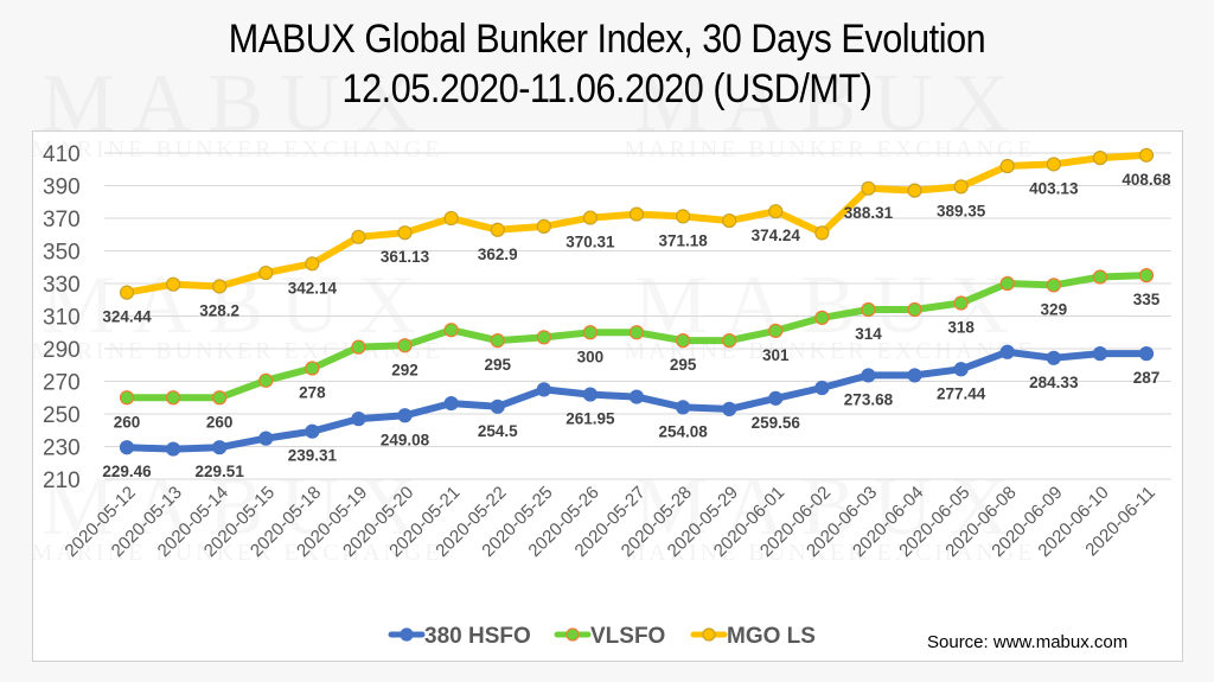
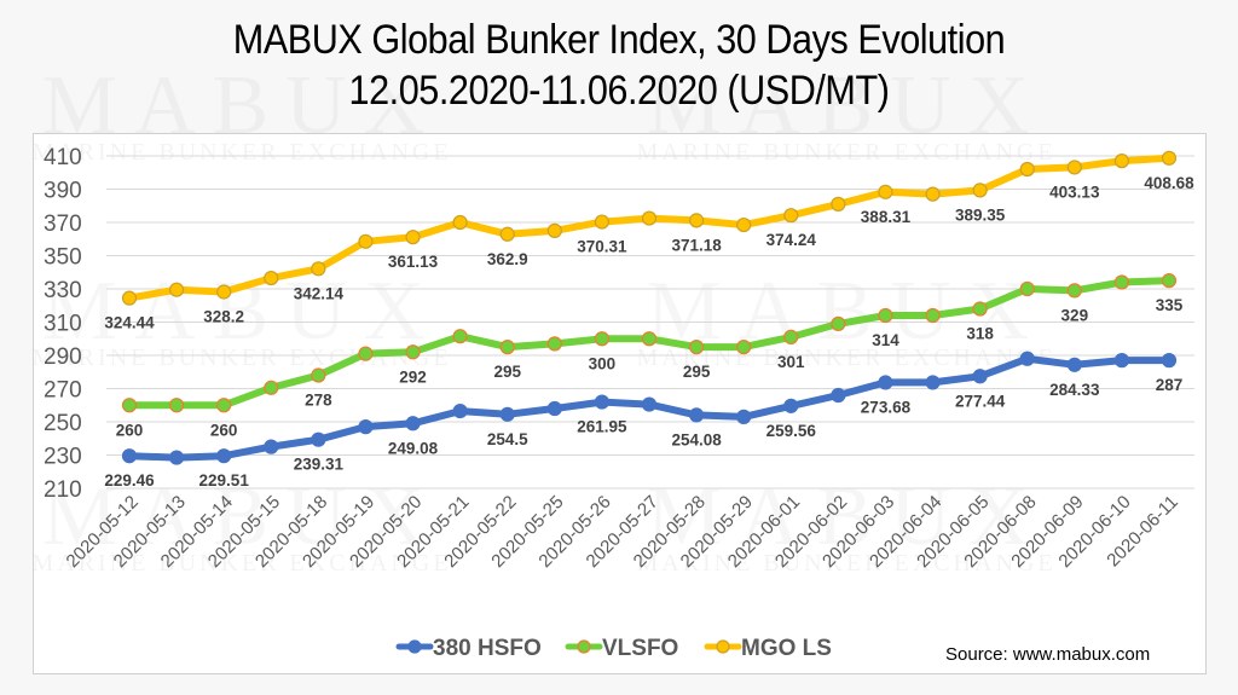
380 HSFO/2020-05-25: 265 -> 258
MGO LS/2020-06-02: 361 -> 381
